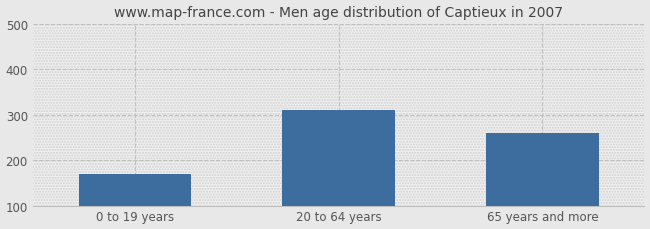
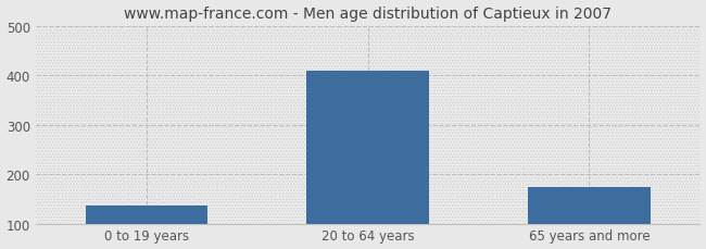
0 to 19 years: 170 -> 137
20 to 64 years: 310 -> 410
65 years and more: 260 -> 175
